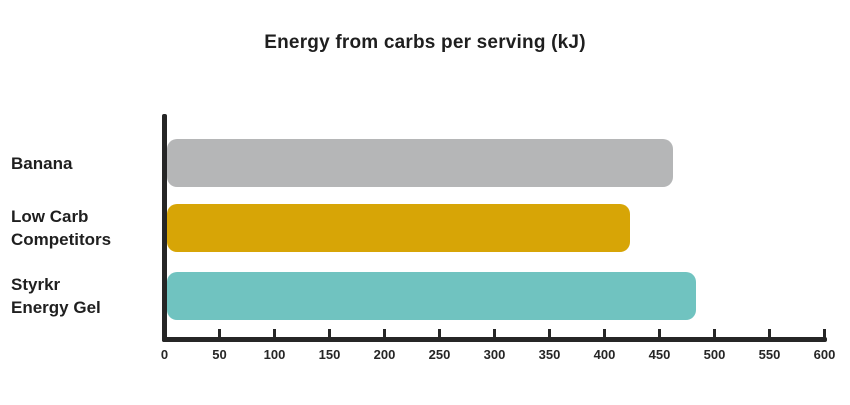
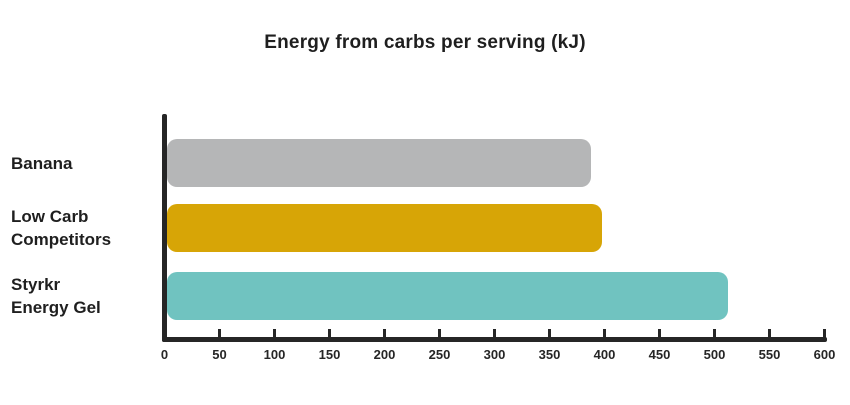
Banana: 460 -> 385
Low Carb Competitors: 421 -> 395
Styrkr Energy Gel: 481 -> 510
